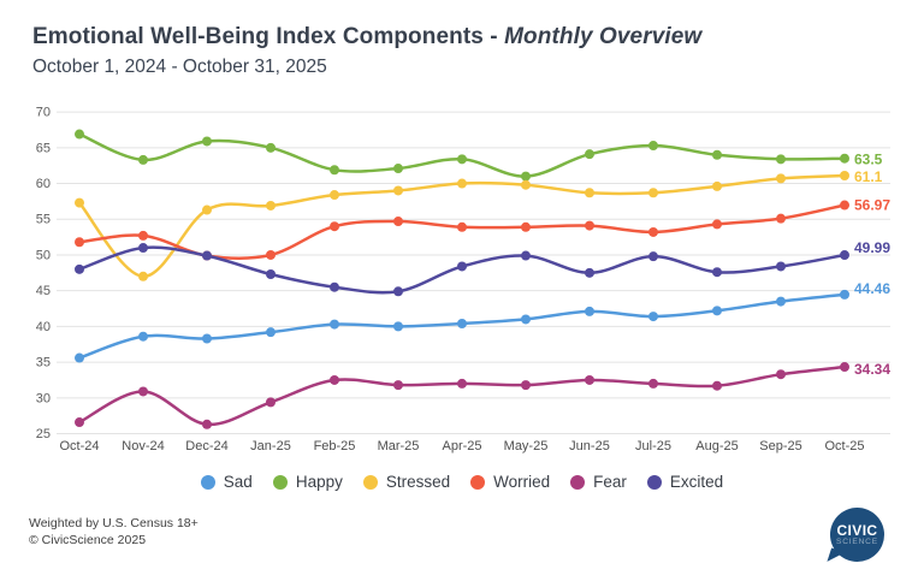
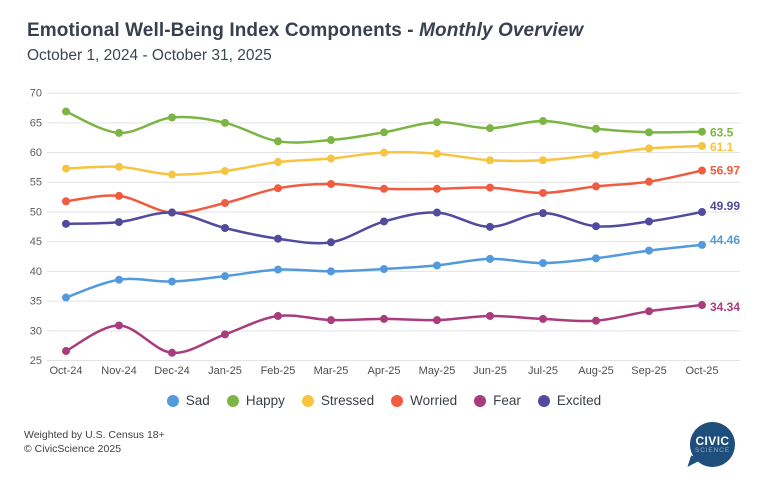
Stressed/Nov-24: 47 -> 58
Excited/Nov-24: 51 -> 48
Worried/Jan-25: 50 -> 52
Happy/May-25: 61 -> 65
